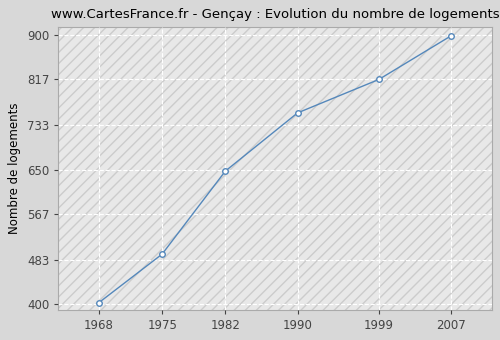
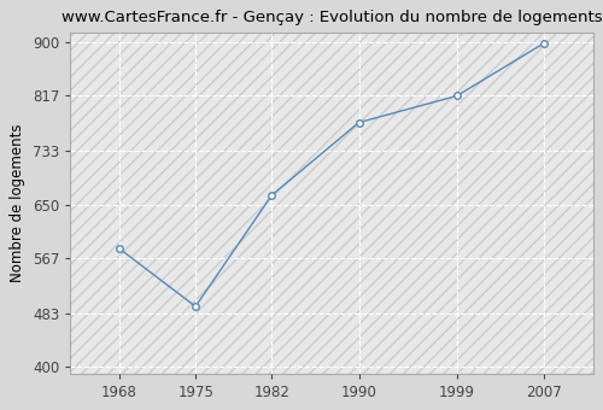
1968: 403 -> 582
1982: 647 -> 664
1990: 755 -> 776
